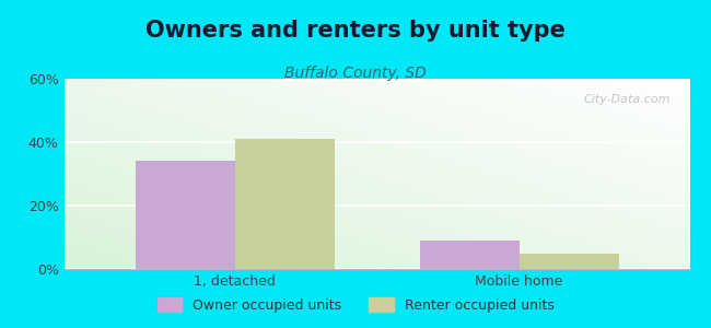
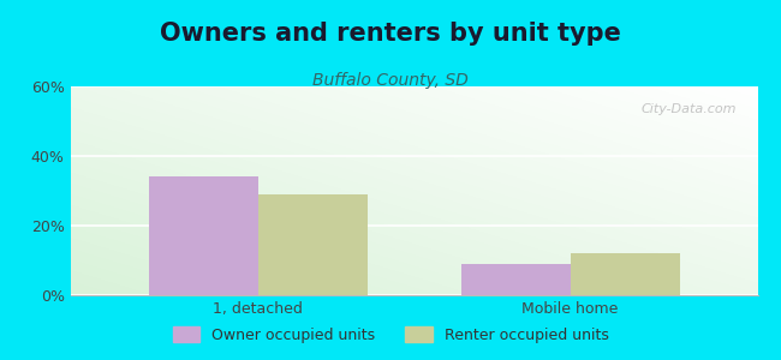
Renter occupied units/1, detached: 41% -> 29%
Renter occupied units/Mobile home: 5% -> 12%
